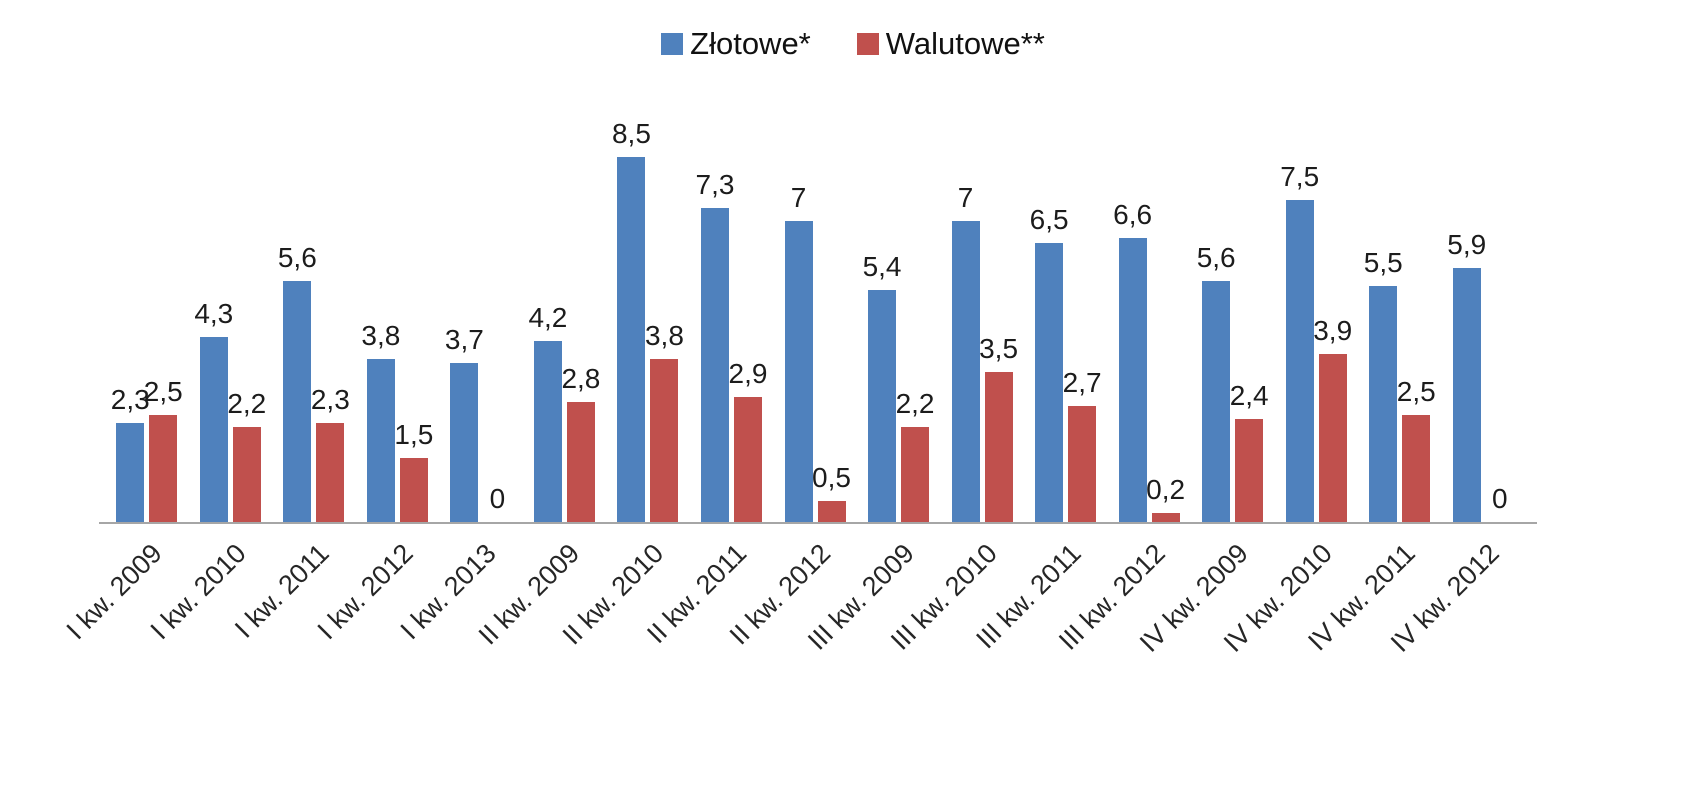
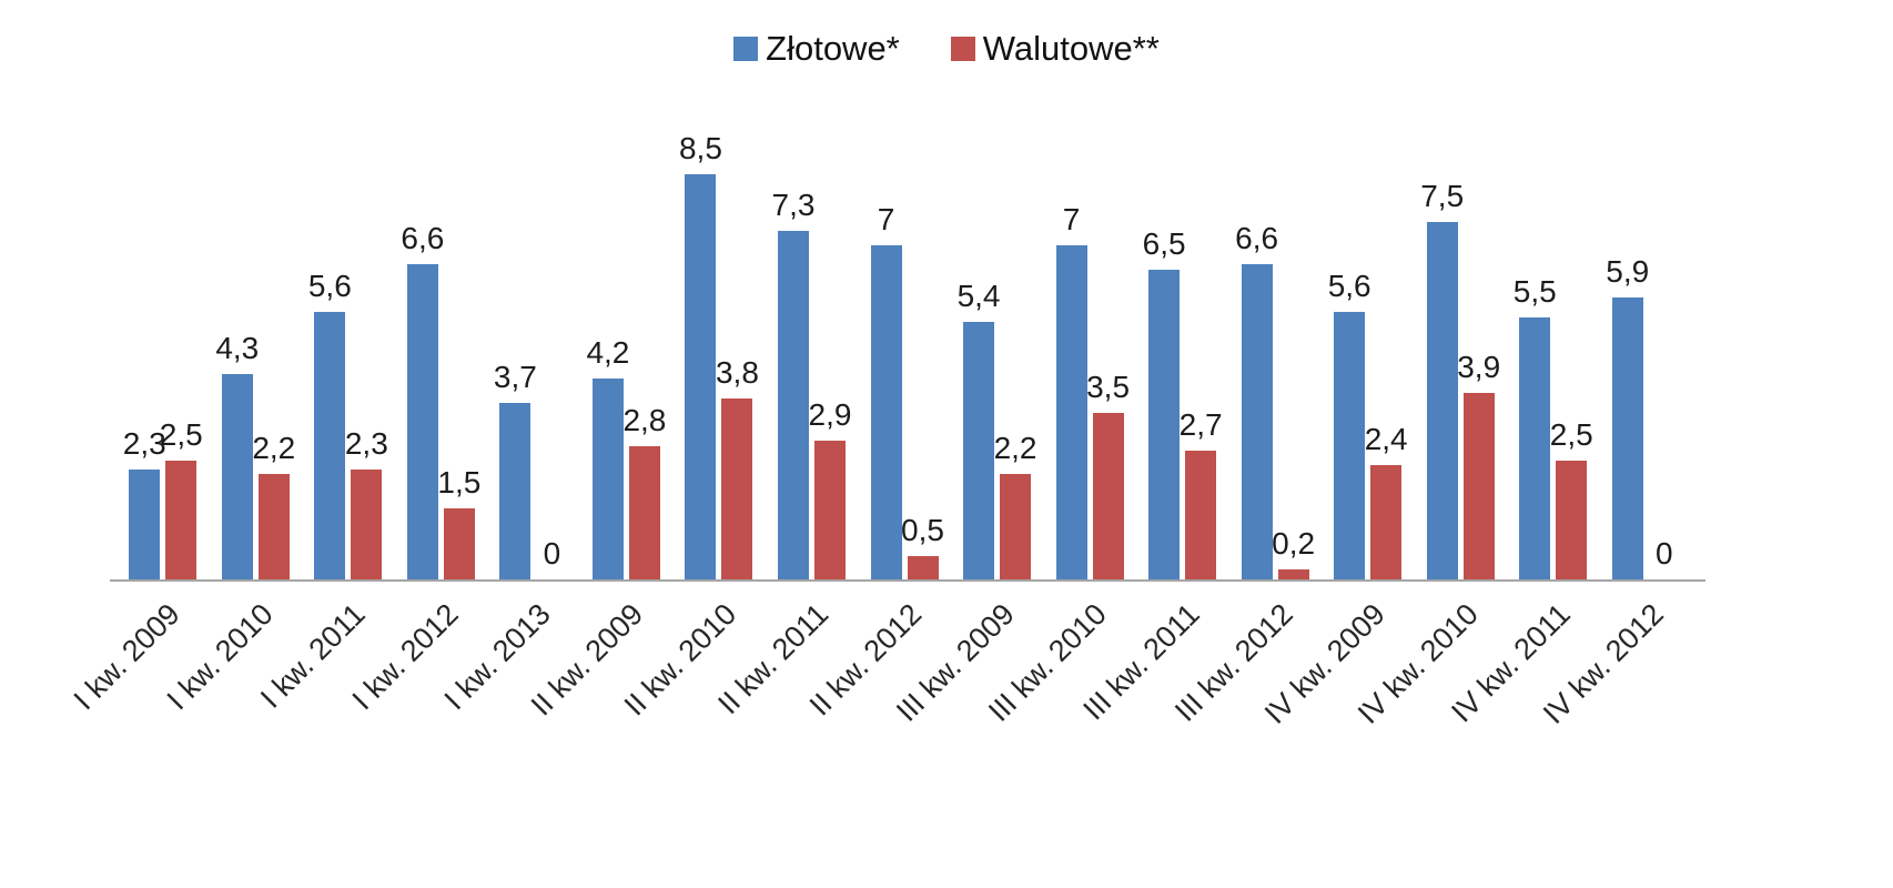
Złotowe*/I kw. 2012: 3,8 -> 6,6
